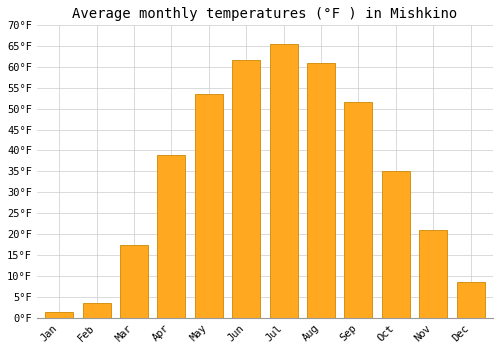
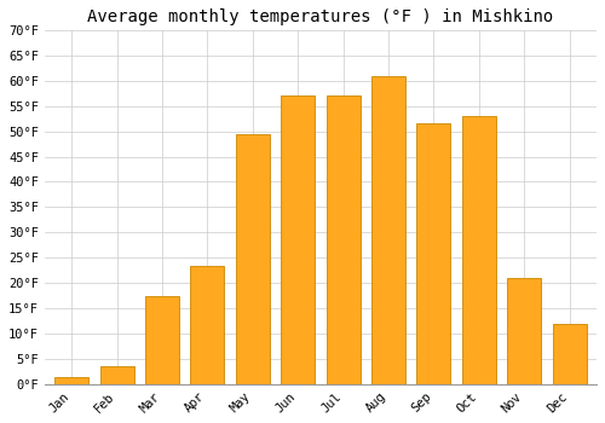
Apr: 39.0°F -> 23.5°F
May: 53.5°F -> 49.5°F
Jun: 61.5°F -> 57.0°F
Jul: 65.5°F -> 57.0°F
Oct: 35.0°F -> 53.0°F
Dec: 8.5°F -> 12.0°F
